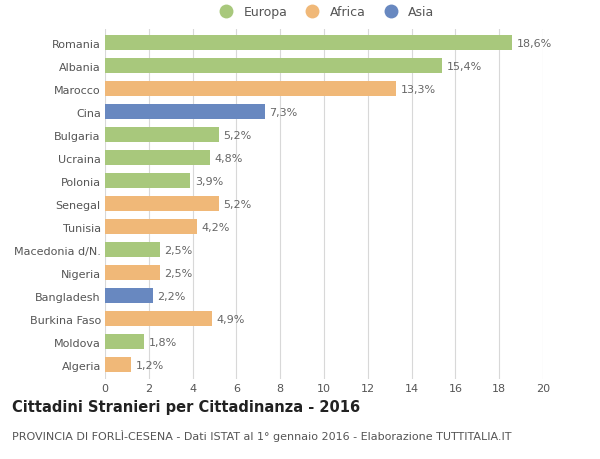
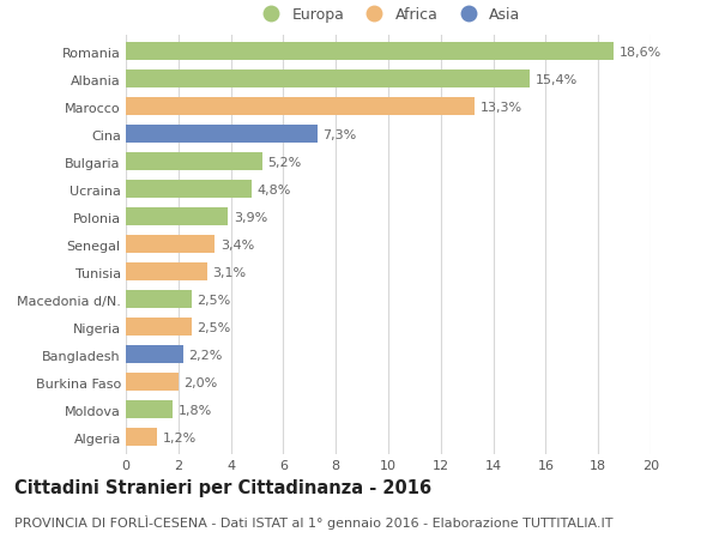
Senegal: 5,2% -> 3,4%
Tunisia: 4,2% -> 3,1%
Burkina Faso: 4,9% -> 2,0%
